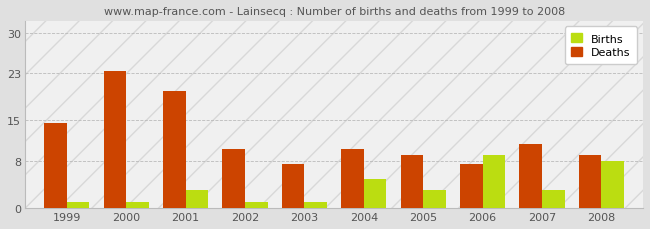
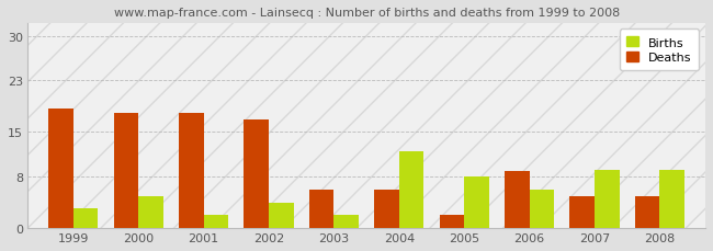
Deaths/1999: 14.5 -> 18.6
Births/1999: 1 -> 3
Deaths/2000: 23.5 -> 18.0
Births/2000: 1 -> 5
Deaths/2001: 20.0 -> 18.0
Births/2001: 3 -> 2
Deaths/2002: 10.0 -> 17.0
Births/2002: 1 -> 4
Deaths/2003: 7.5 -> 6.0
Births/2003: 1 -> 2
Deaths/2004: 10.0 -> 6.0
Births/2004: 5 -> 12
Deaths/2005: 9.0 -> 2.0
Births/2005: 3 -> 8
Deaths/2006: 7.5 -> 8.8
Births/2006: 9 -> 6
Deaths/2007: 11.0 -> 5.0
Births/2007: 3 -> 9
Deaths/2008: 9.0 -> 5.0
Births/2008: 8 -> 9
